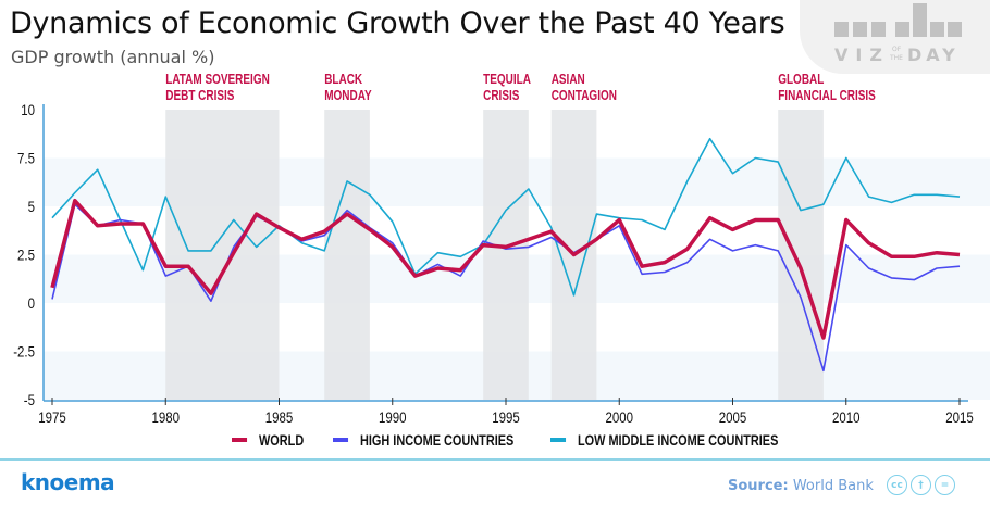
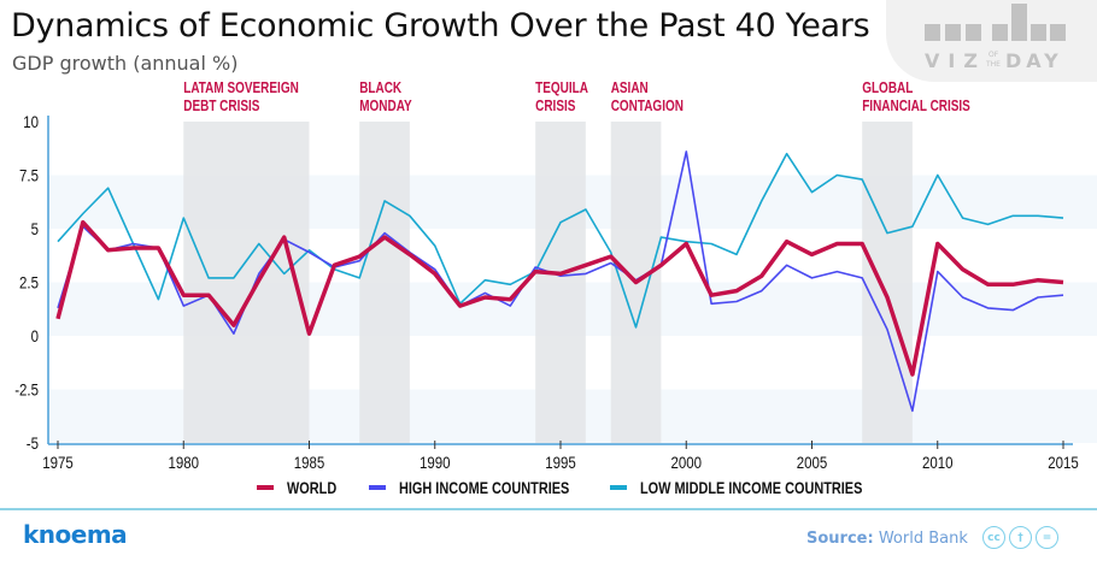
HIGH INCOME COUNTRIES/1975: 0.2 -> 1.3
WORLD/1985: 3.9 -> 0.1
LOW MIDDLE INCOME COUNTRIES/1995: 4.8 -> 5.3
HIGH INCOME COUNTRIES/2000: 4.0 -> 8.6
